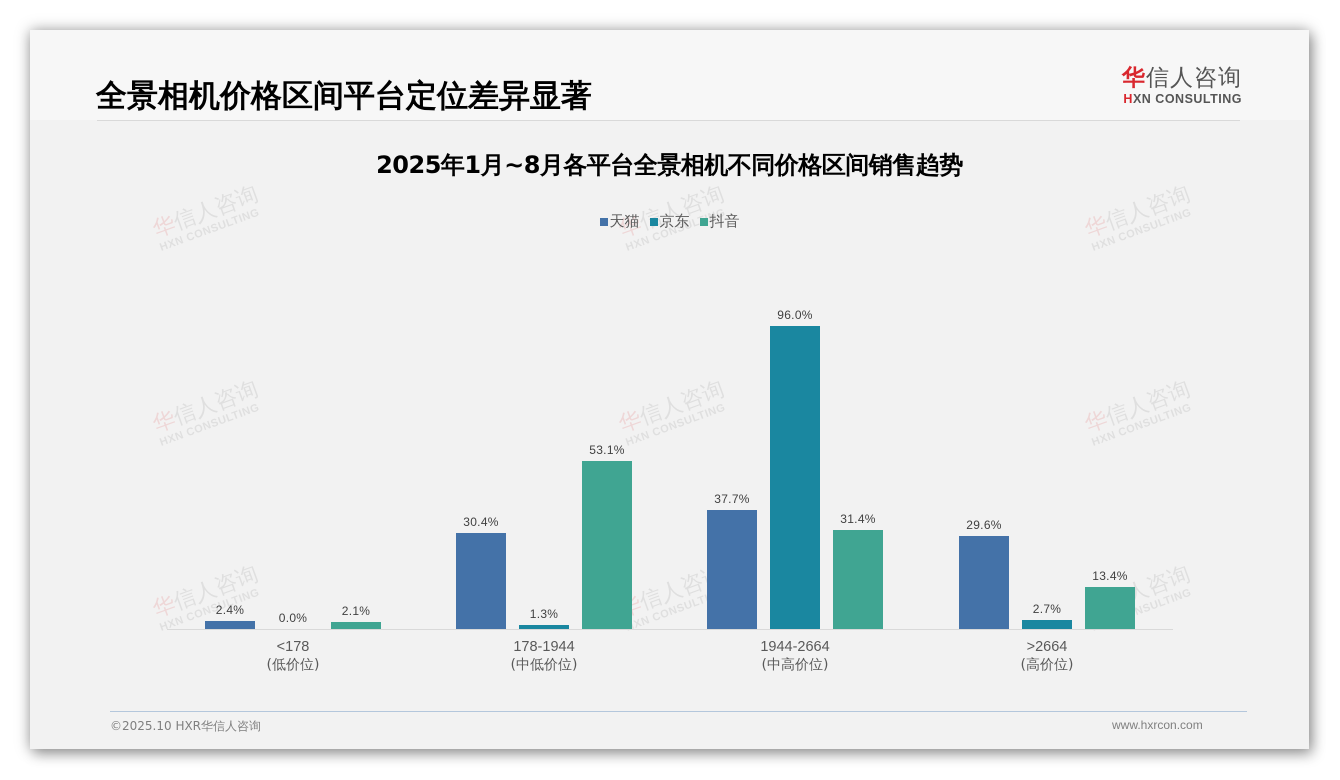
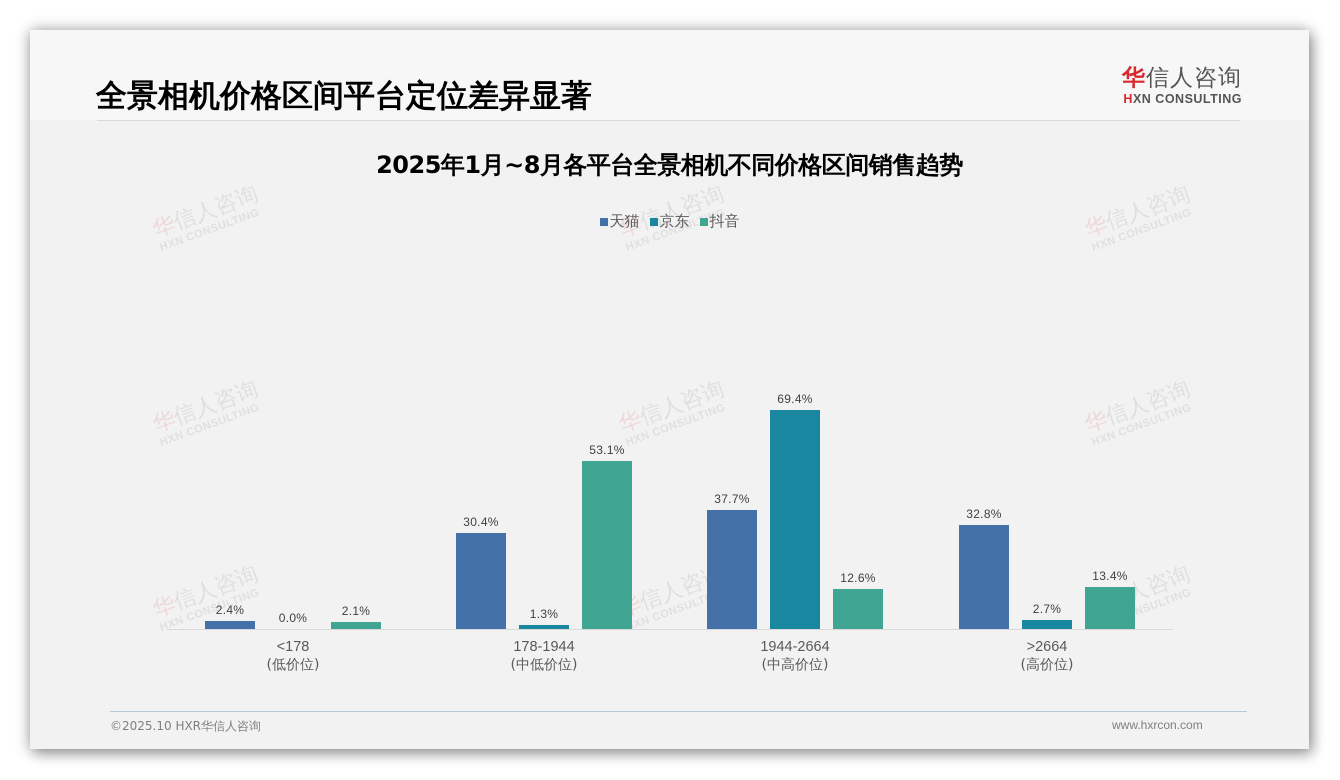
京东/1944-2664: 96.0% -> 69.4%
抖音/1944-2664: 31.4% -> 12.6%
天猫/>2664: 29.6% -> 32.8%
